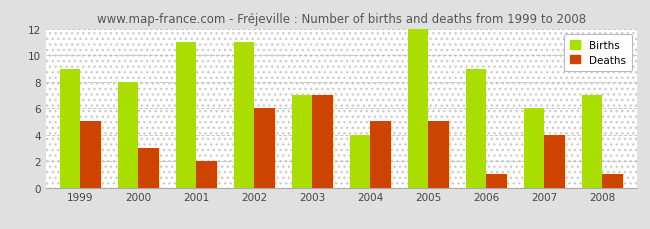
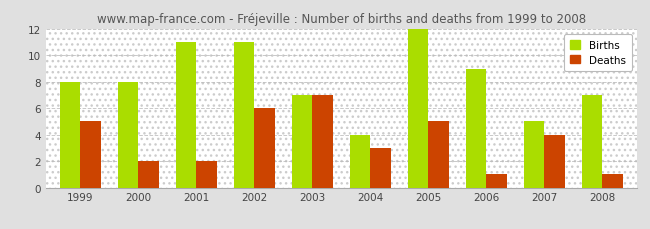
Births/1999: 9 -> 8
Deaths/2000: 3 -> 2
Deaths/2004: 5 -> 3
Births/2007: 6 -> 5
